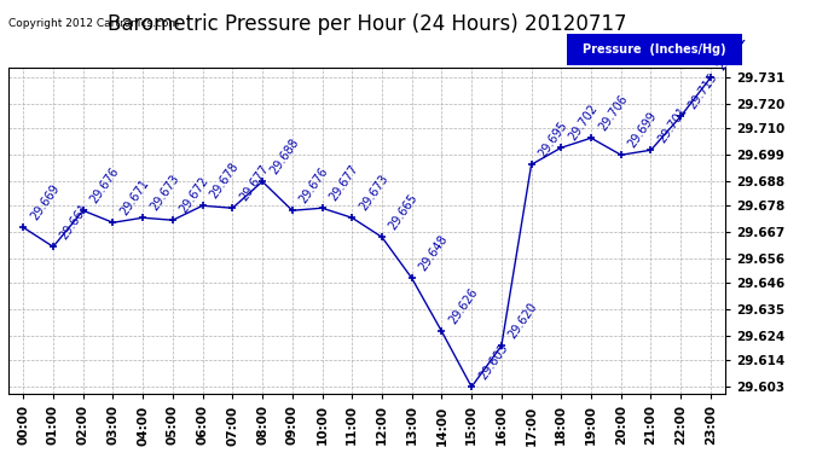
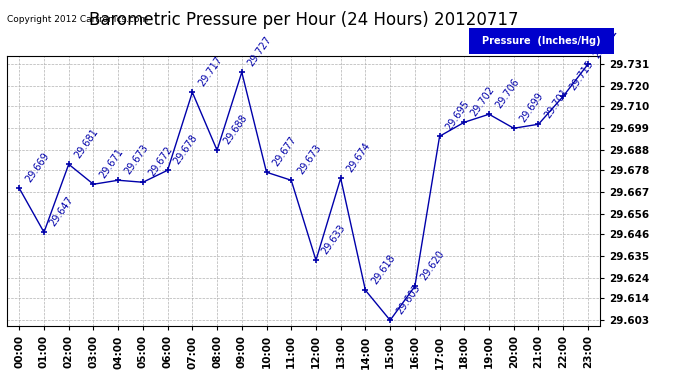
01:00: 29.661 -> 29.647
02:00: 29.676 -> 29.681
07:00: 29.677 -> 29.717
09:00: 29.676 -> 29.727
12:00: 29.665 -> 29.633
13:00: 29.648 -> 29.674
14:00: 29.626 -> 29.618
